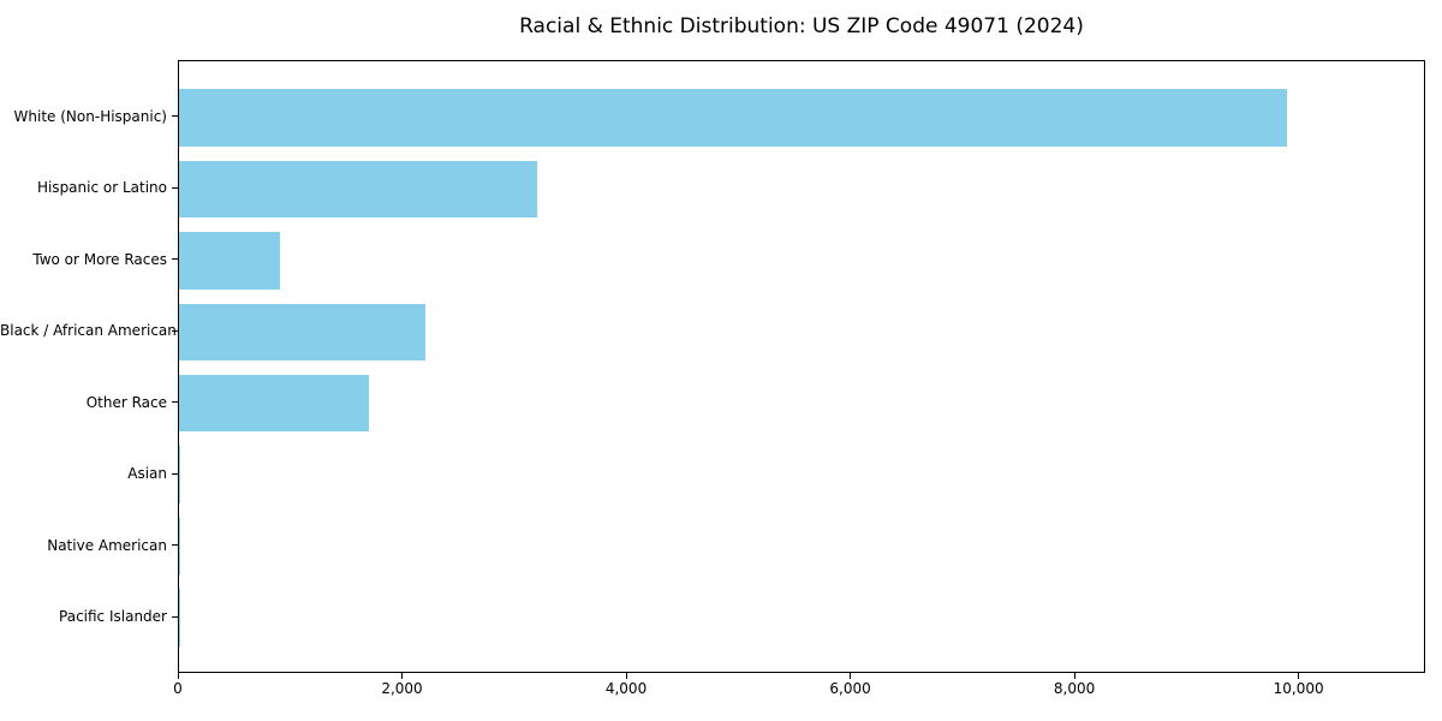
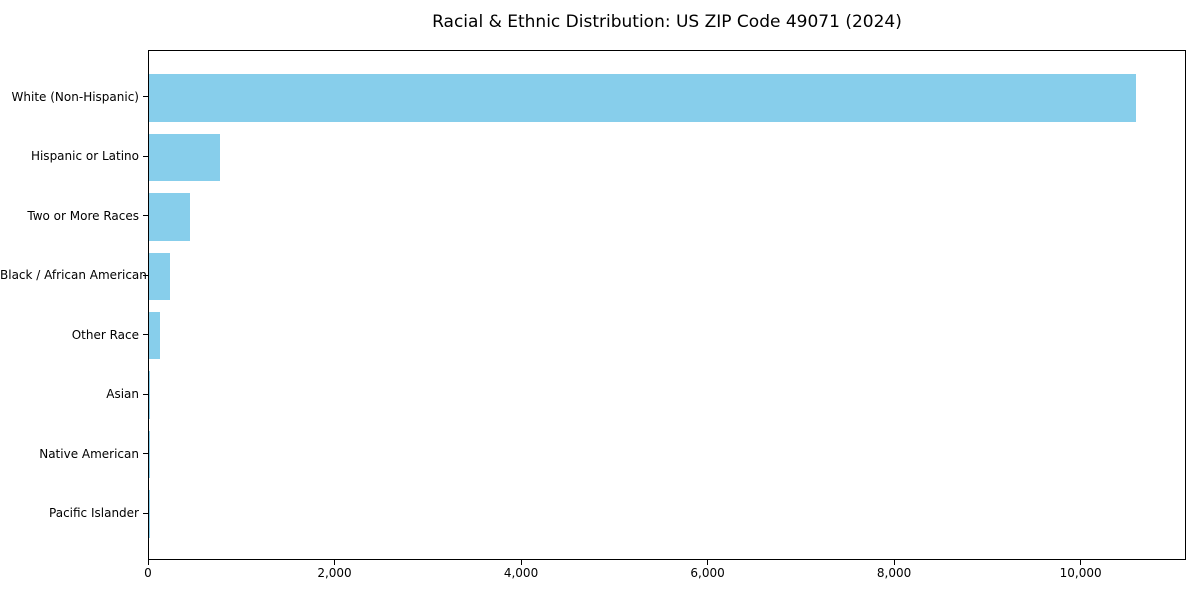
White (Non-Hispanic): 9900 -> 10600
Hispanic or Latino: 3200 -> 800
Two or More Races: 900 -> 400
Black / African American: 2200 -> 200
Other Race: 1700 -> 100
